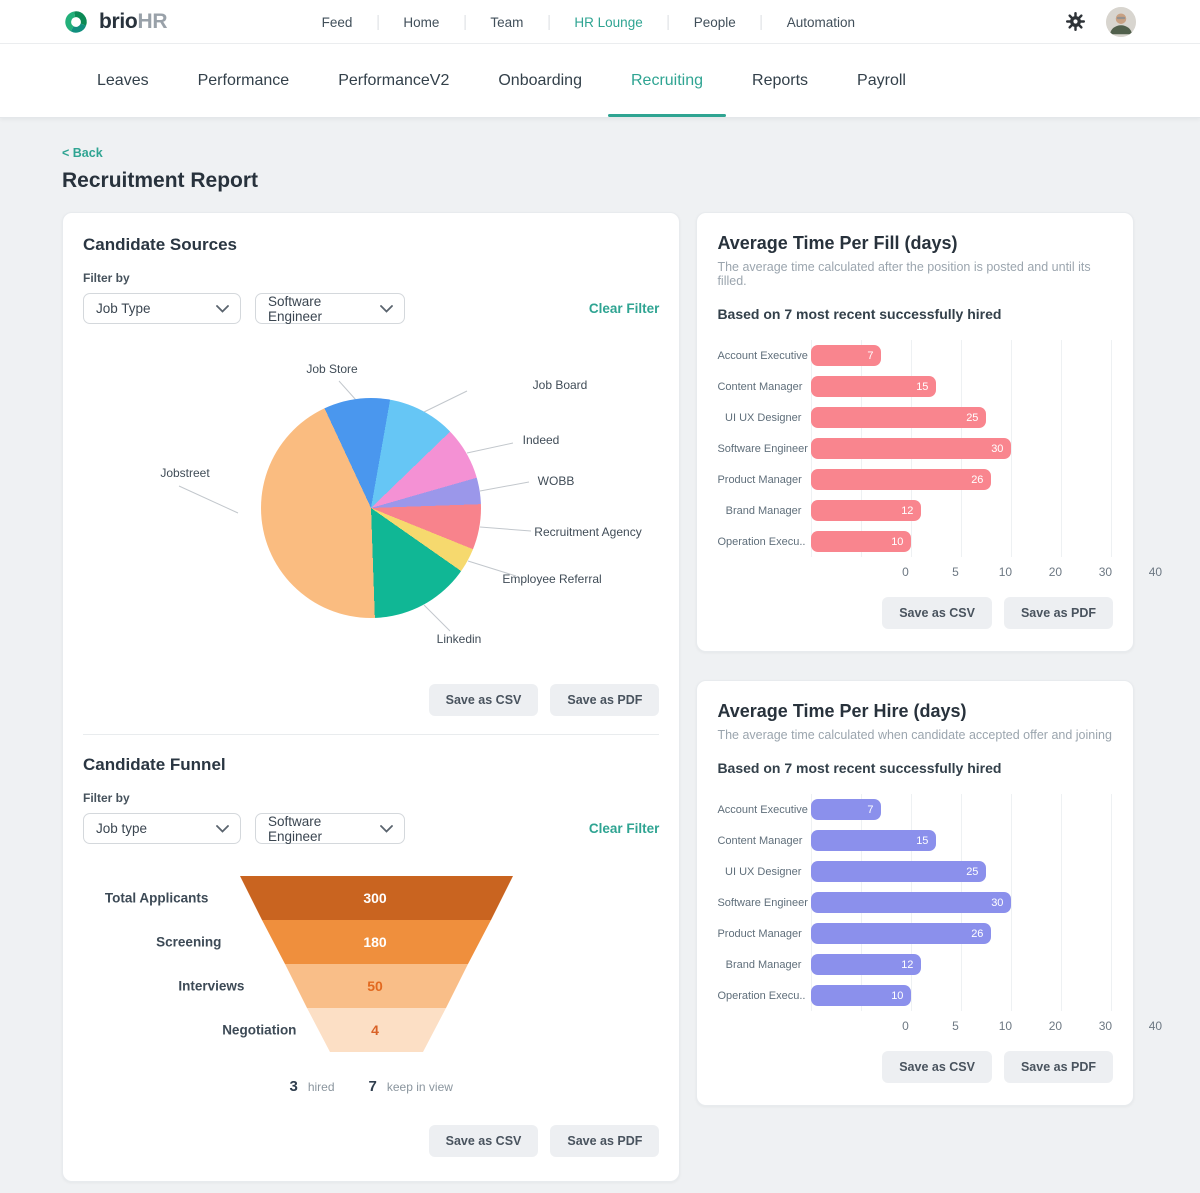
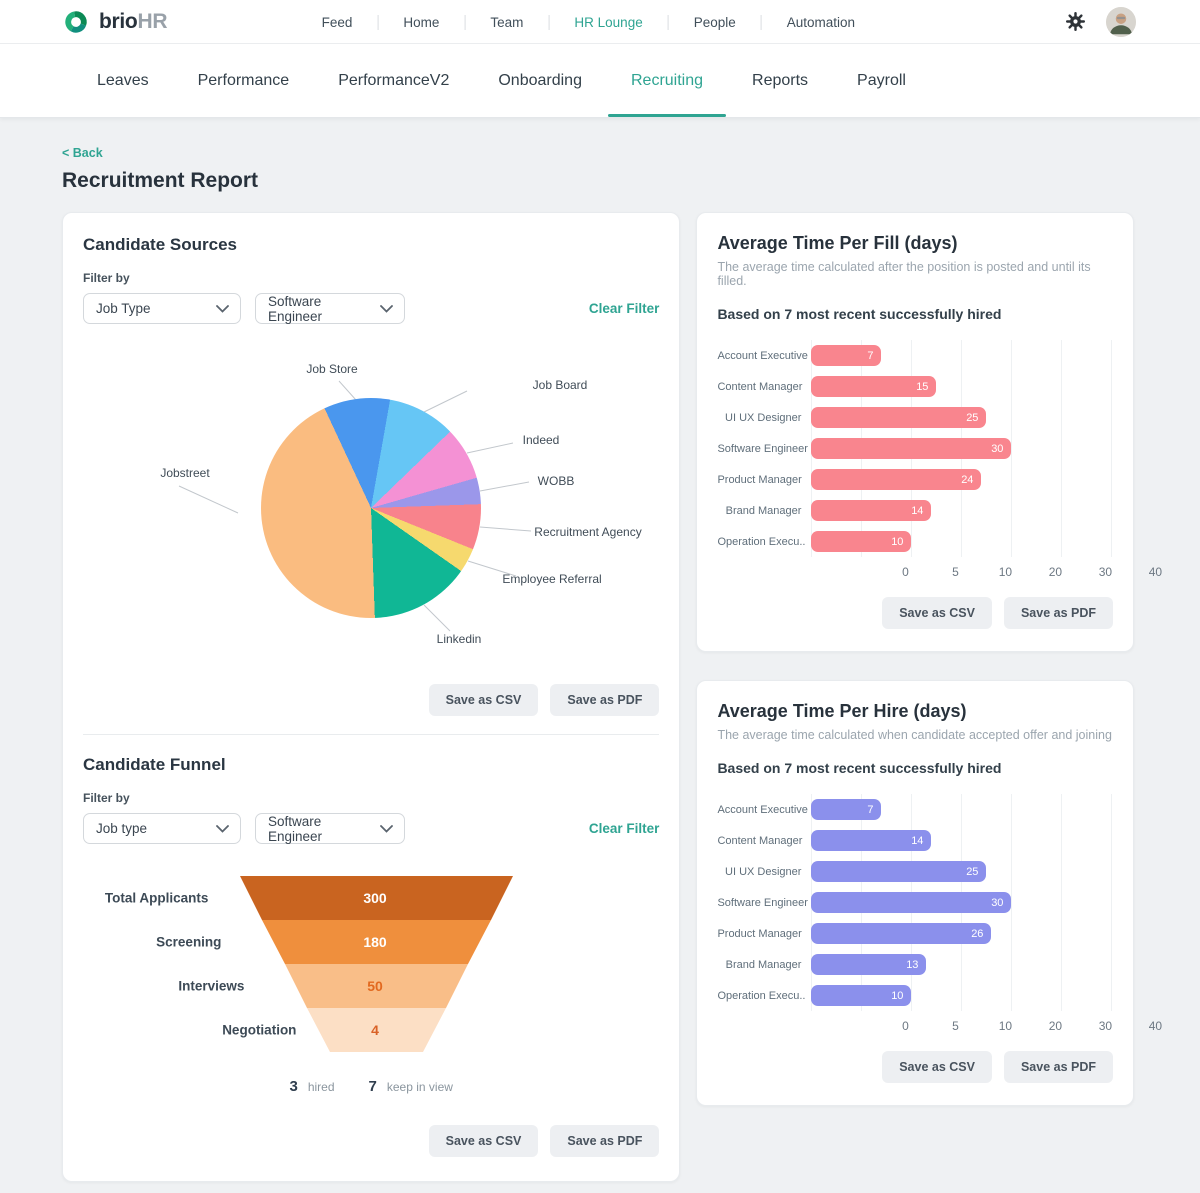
Average Time Per Fill (days)/Product Manager: 26 -> 24
Average Time Per Fill (days)/Brand Manager: 12 -> 14
Average Time Per Hire (days)/Content Manager: 15 -> 14
Average Time Per Hire (days)/Brand Manager: 12 -> 13
